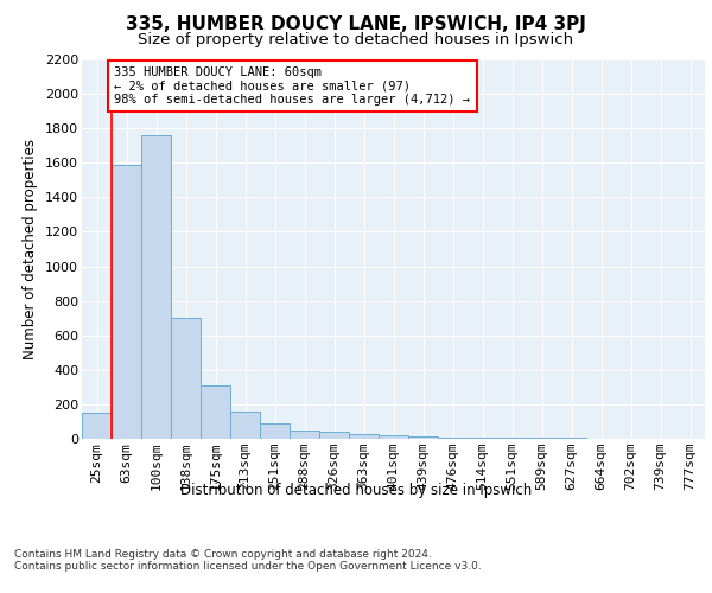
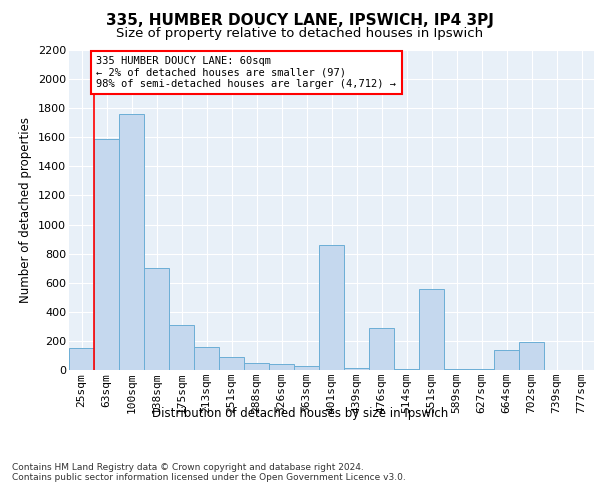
401sqm: 20 -> 860
476sqm: 10 -> 290
551sqm: 10 -> 560
664sqm: 0 -> 140
702sqm: 0 -> 190
